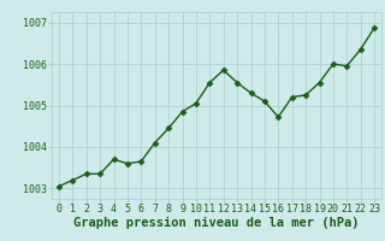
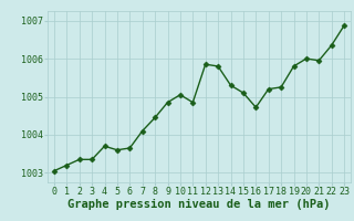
11: 1005.55 -> 1004.85
13: 1005.55 -> 1005.80
19: 1005.55 -> 1005.80
